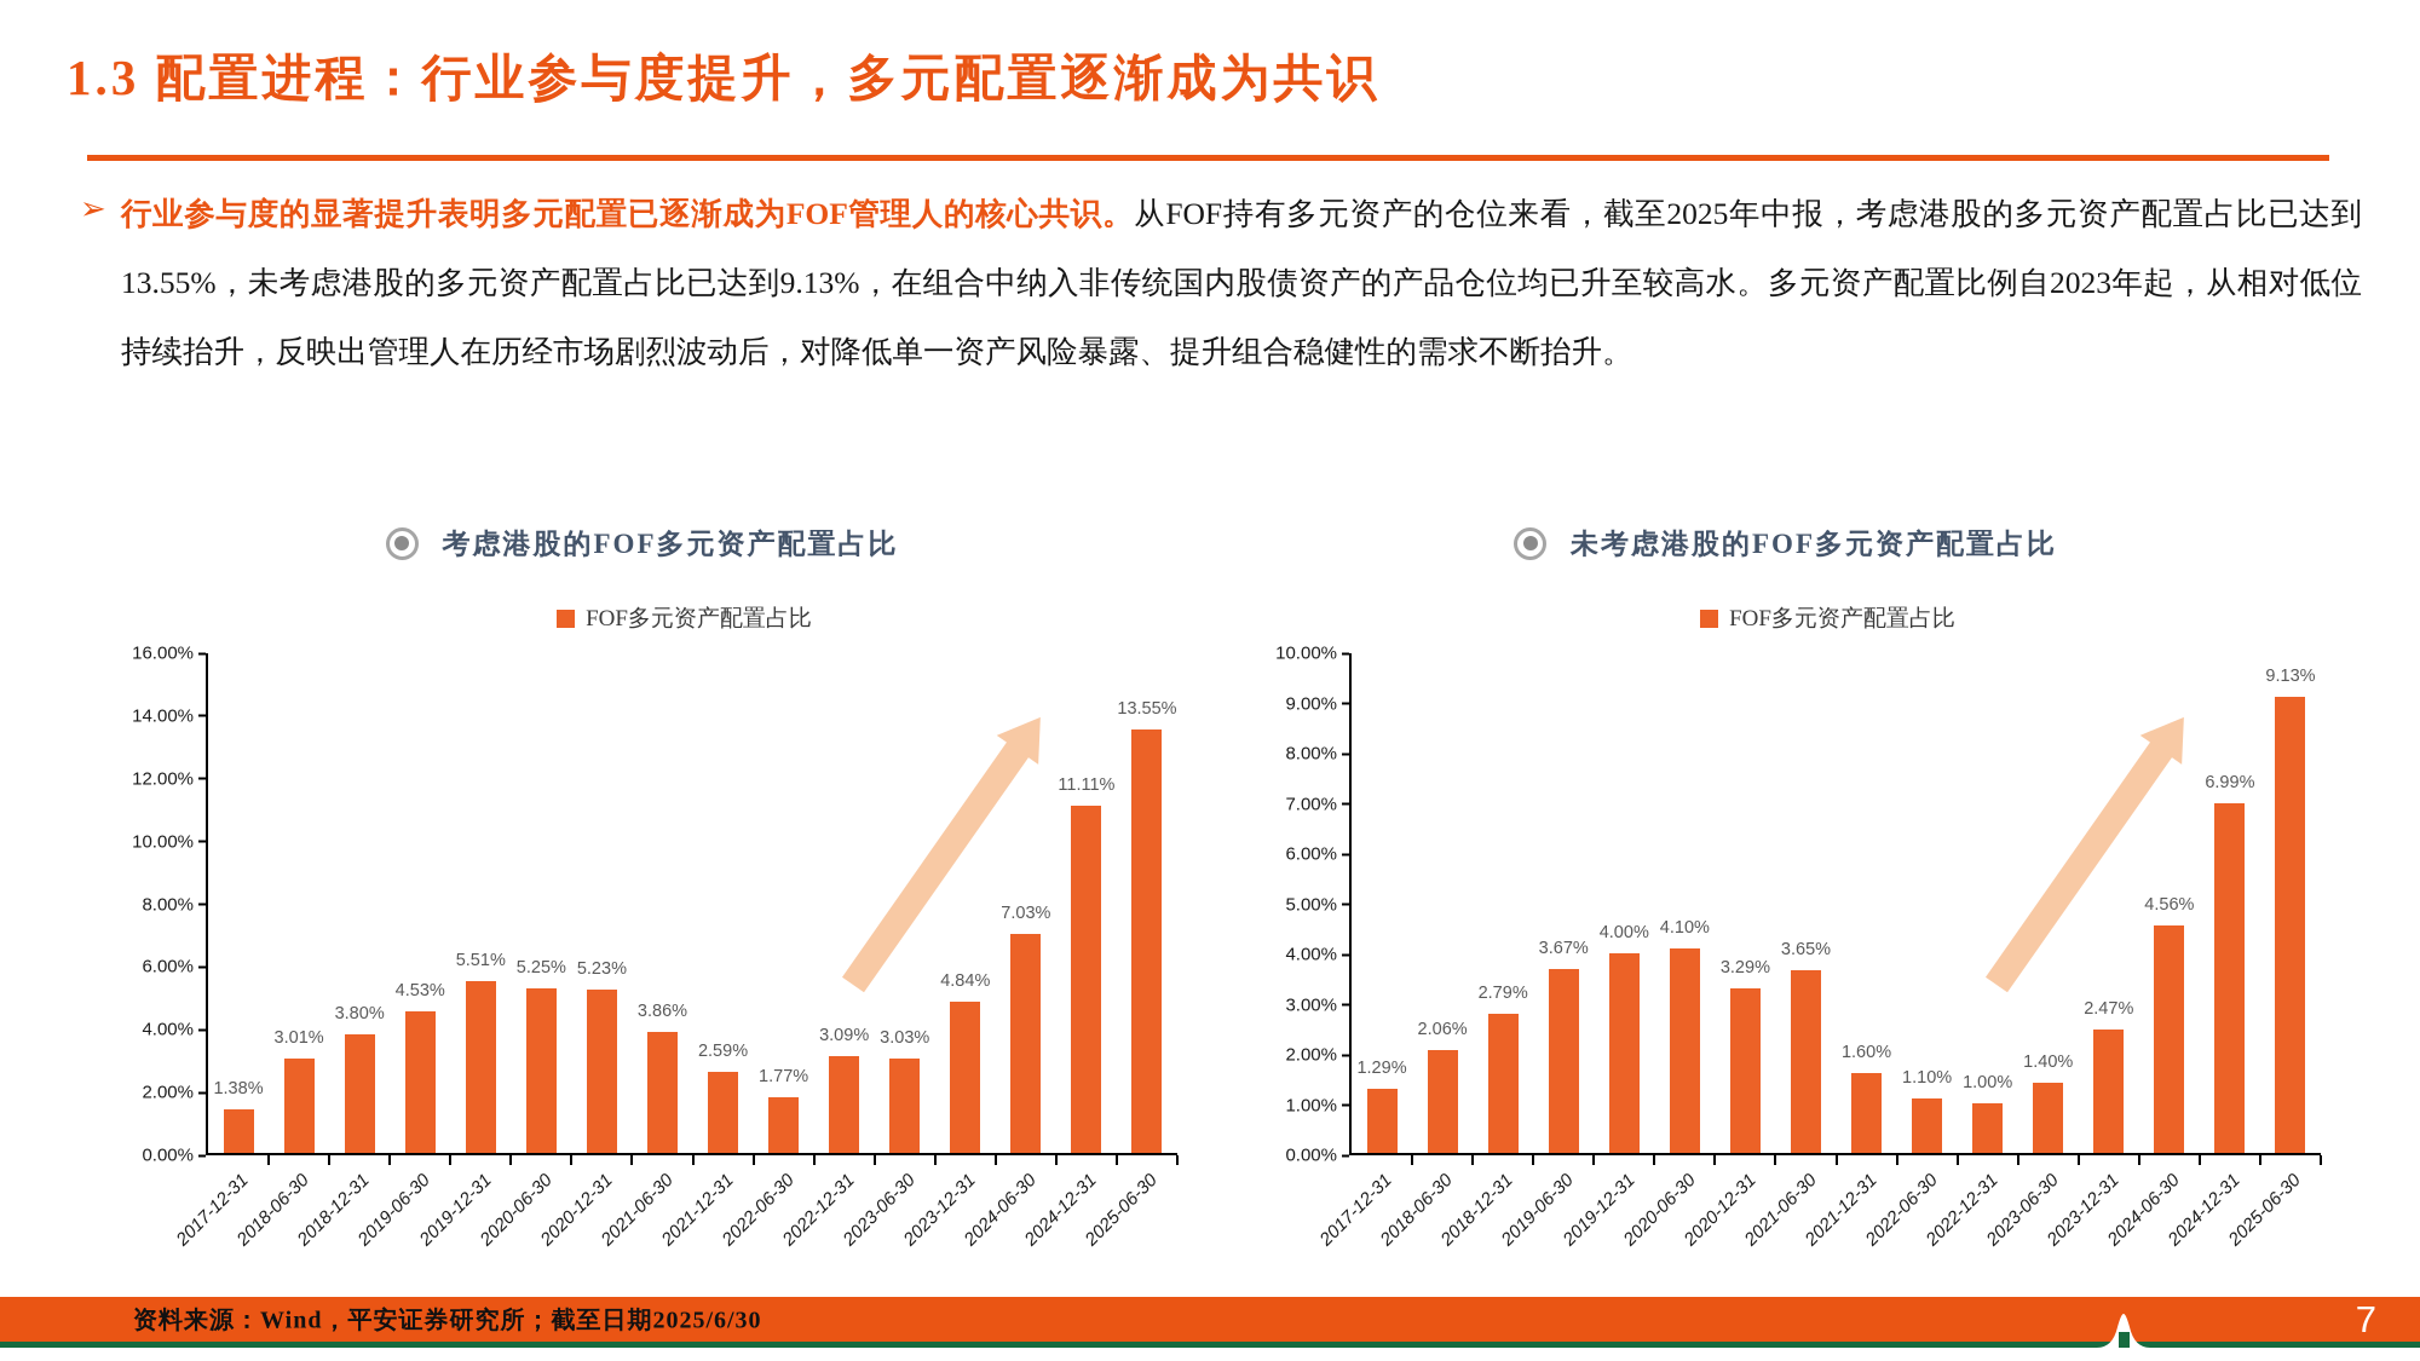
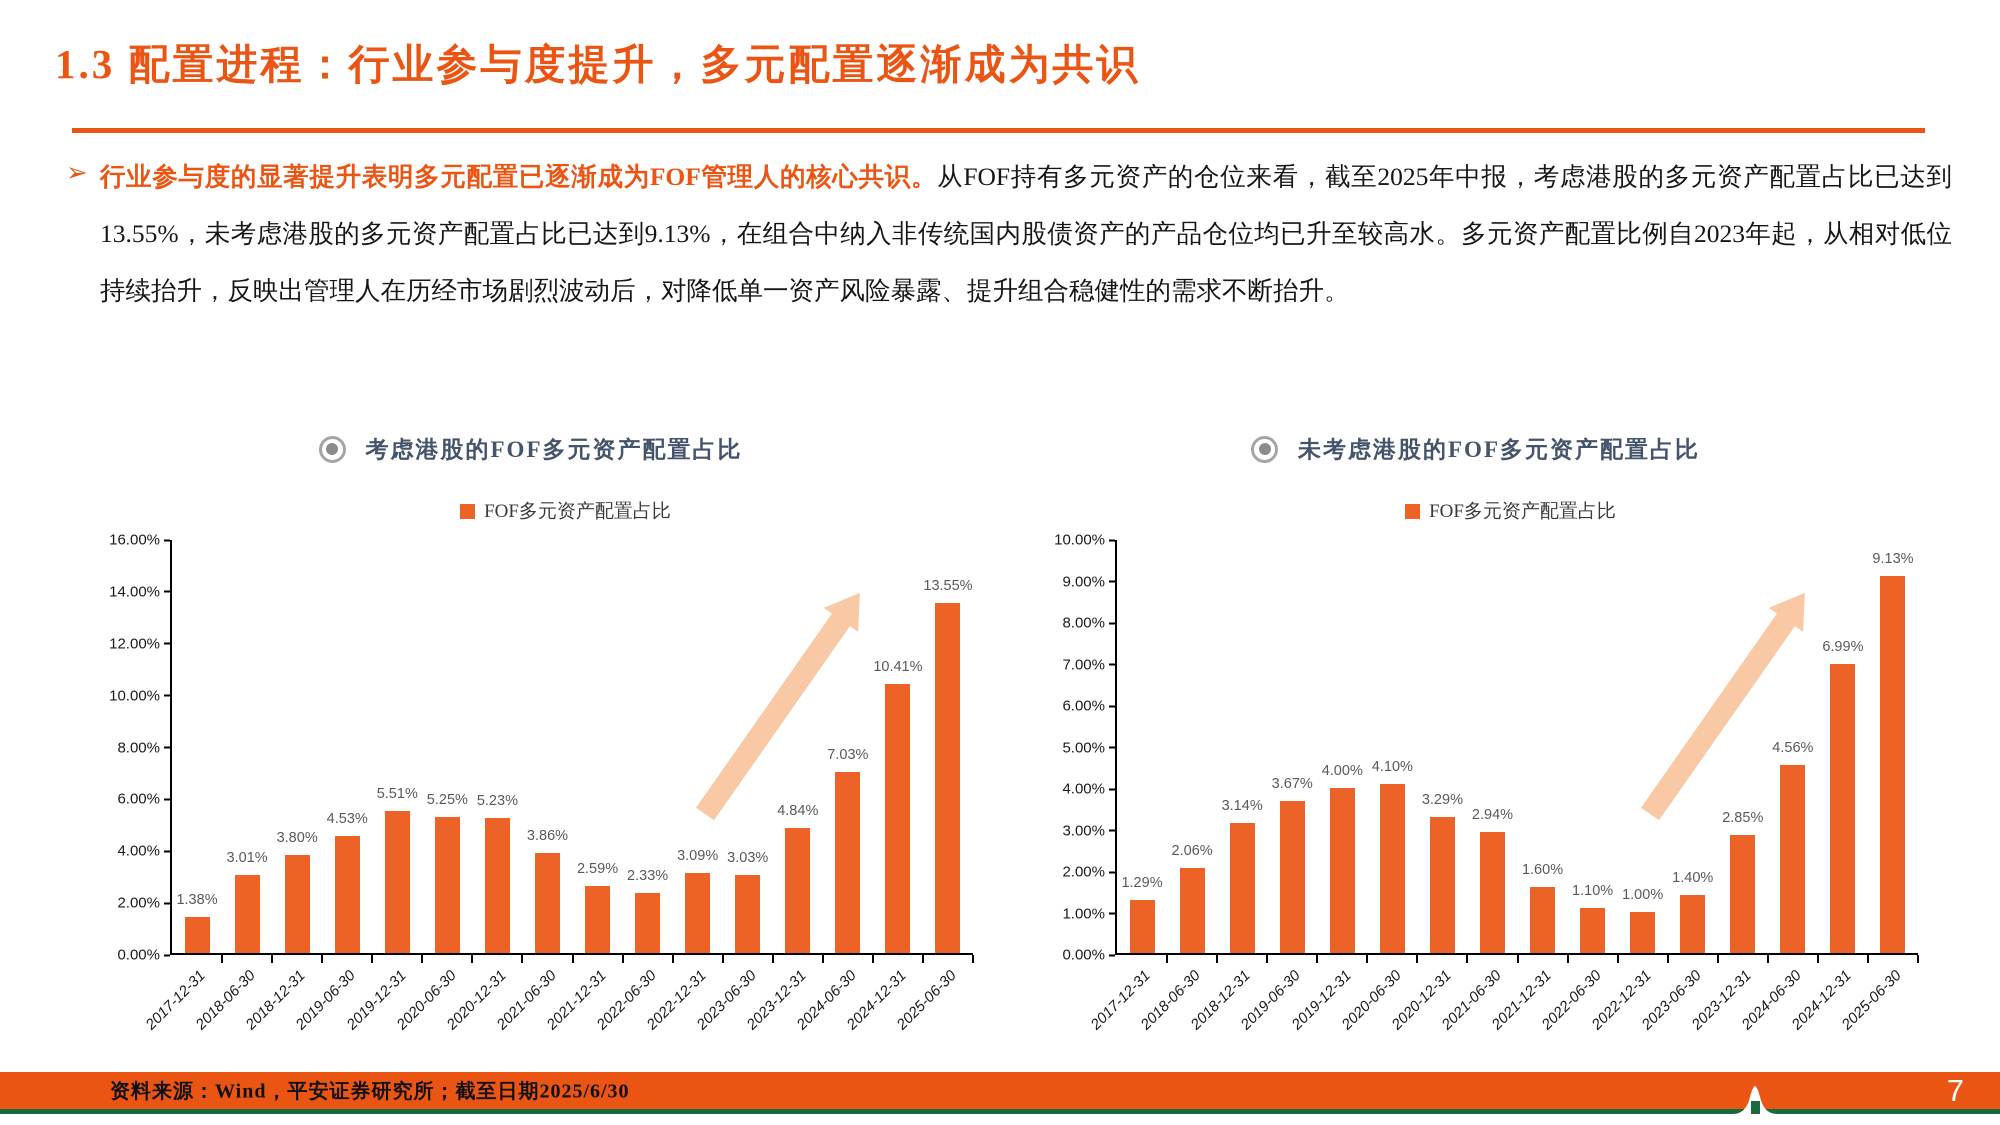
考虑港股的FOF多元资产配置占比/2022-06-30: 1.77% -> 2.33%
考虑港股的FOF多元资产配置占比/2024-12-31: 11.11% -> 10.41%
未考虑港股的FOF多元资产配置占比/2018-12-31: 2.79% -> 3.14%
未考虑港股的FOF多元资产配置占比/2021-06-30: 3.65% -> 2.94%
未考虑港股的FOF多元资产配置占比/2023-12-31: 2.47% -> 2.85%
